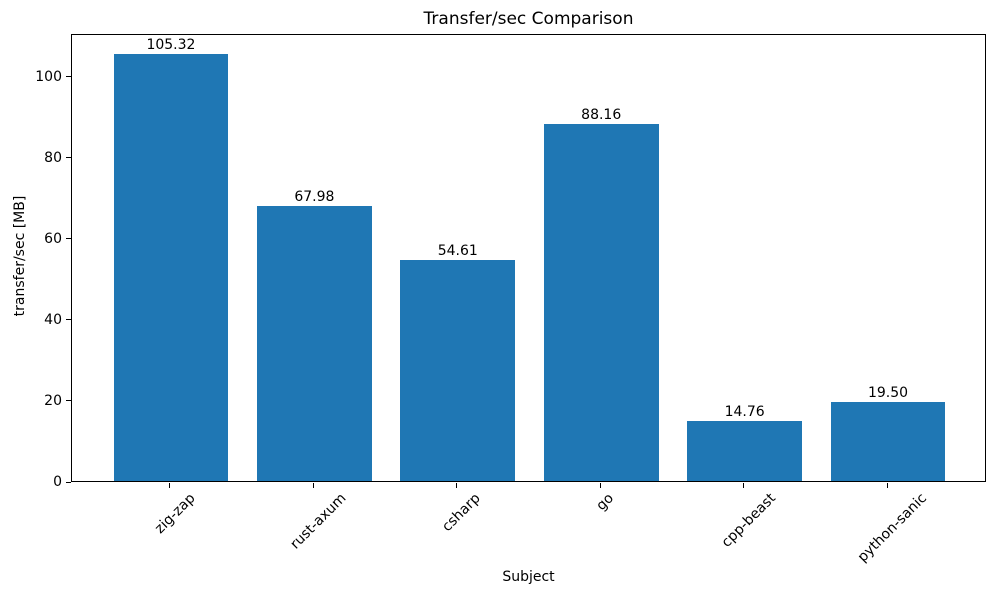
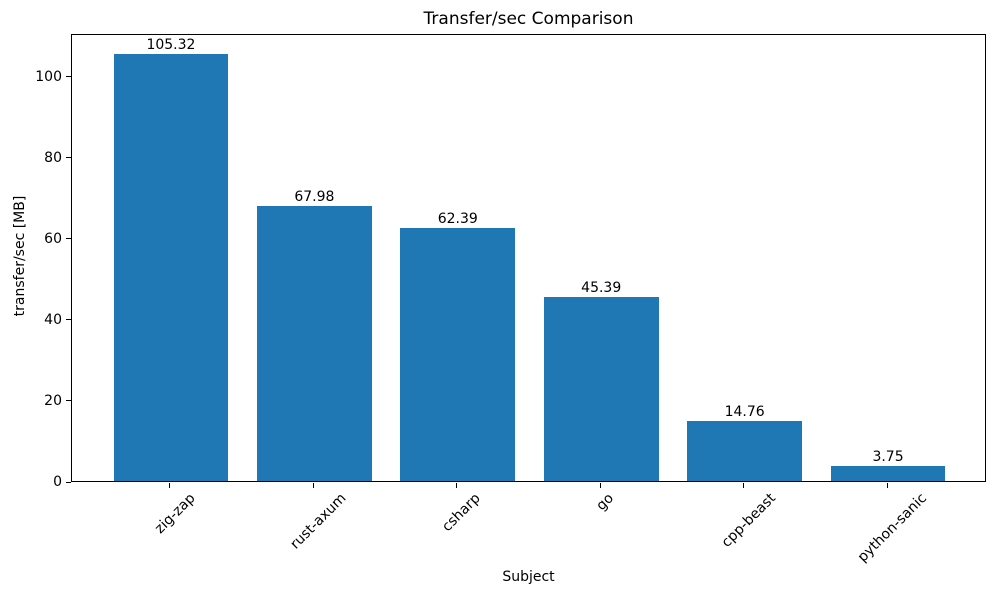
csharp: 54.61 -> 62.39
go: 88.16 -> 45.39
python-sanic: 19.50 -> 3.75
